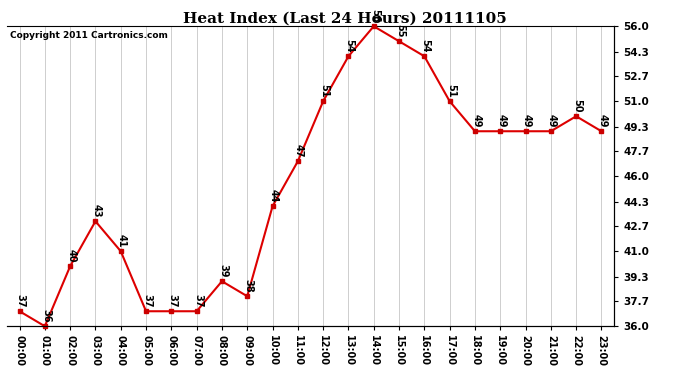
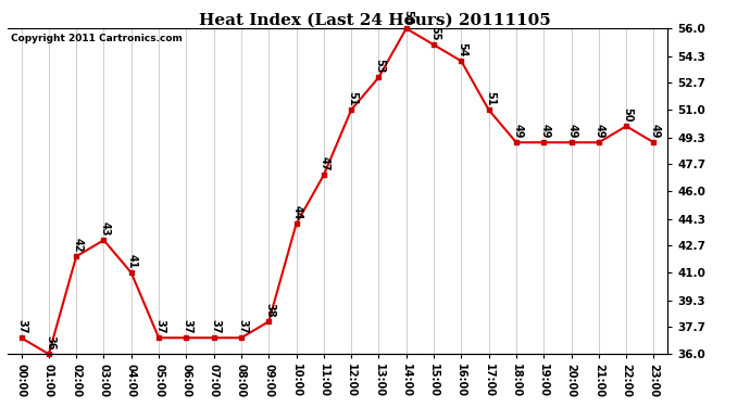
02:00: 40 -> 42
08:00: 39 -> 37
13:00: 54 -> 53
